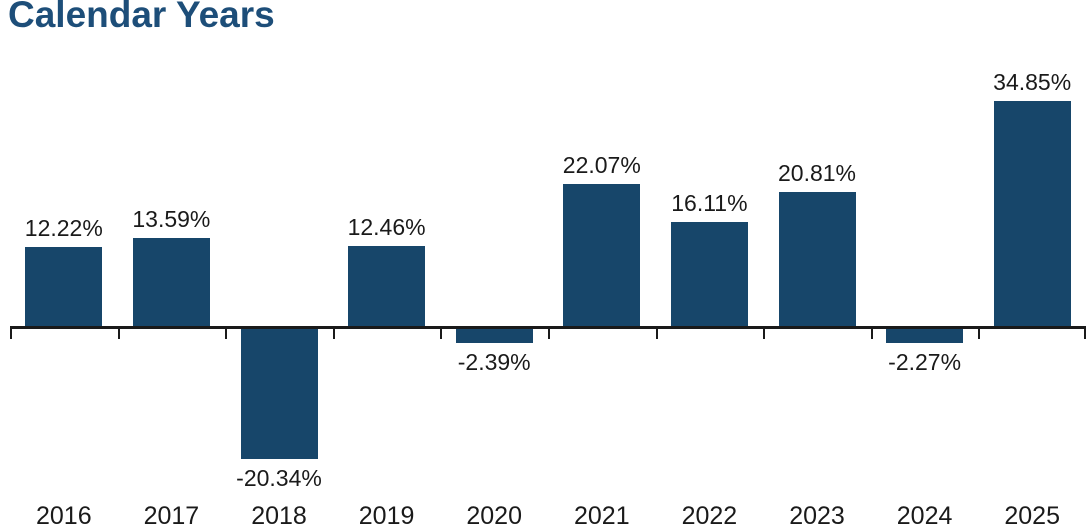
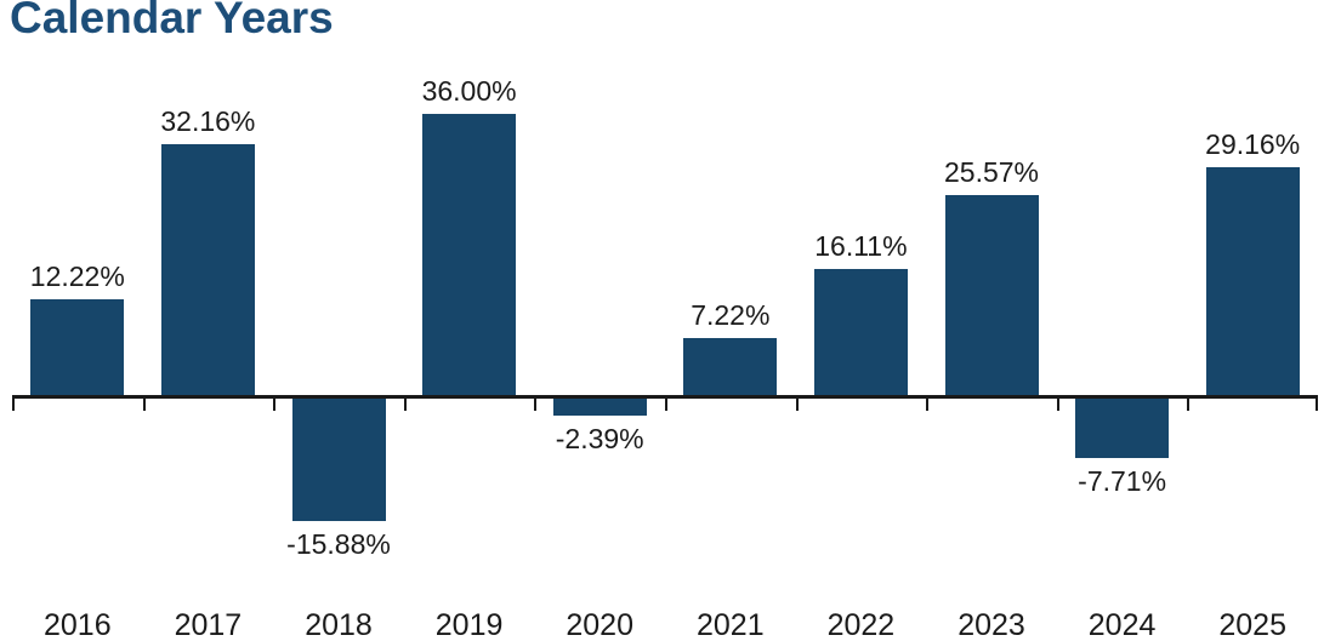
2017: 13.59% -> 32.16%
2018: -20.34% -> -15.88%
2019: 12.46% -> 36.00%
2021: 22.07% -> 7.22%
2023: 20.81% -> 25.57%
2024: -2.27% -> -7.71%
2025: 34.85% -> 29.16%
